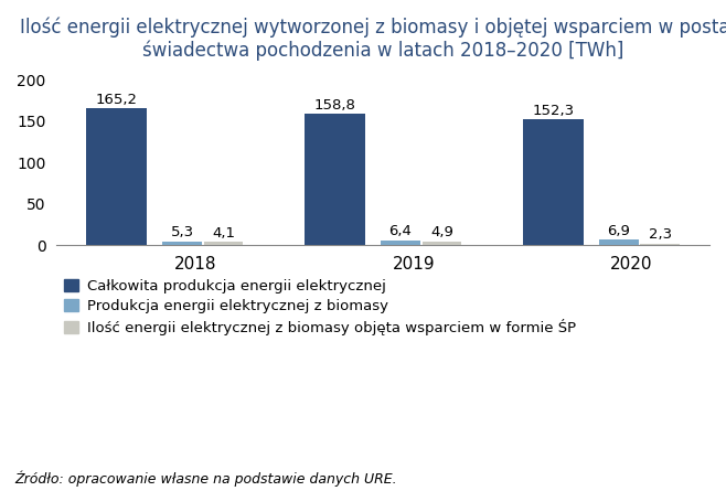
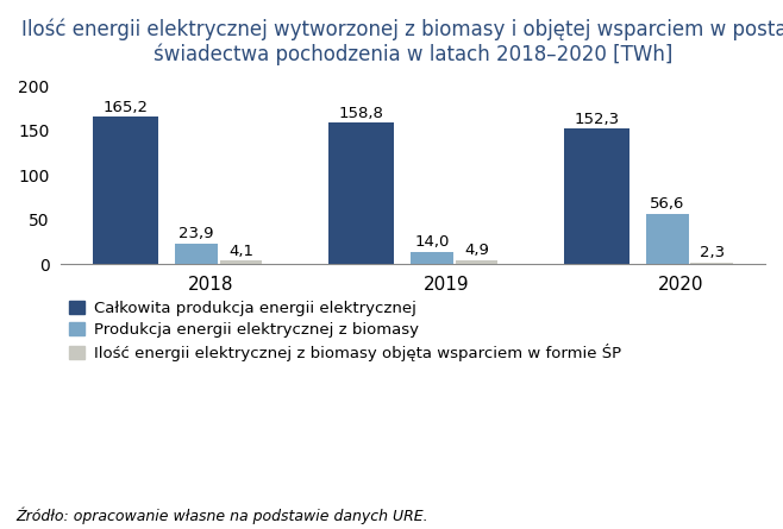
Produkcja energii elektrycznej z biomasy/2018: 5,3 -> 23,9
Produkcja energii elektrycznej z biomasy/2019: 6,4 -> 14,0
Produkcja energii elektrycznej z biomasy/2020: 6,9 -> 56,6
